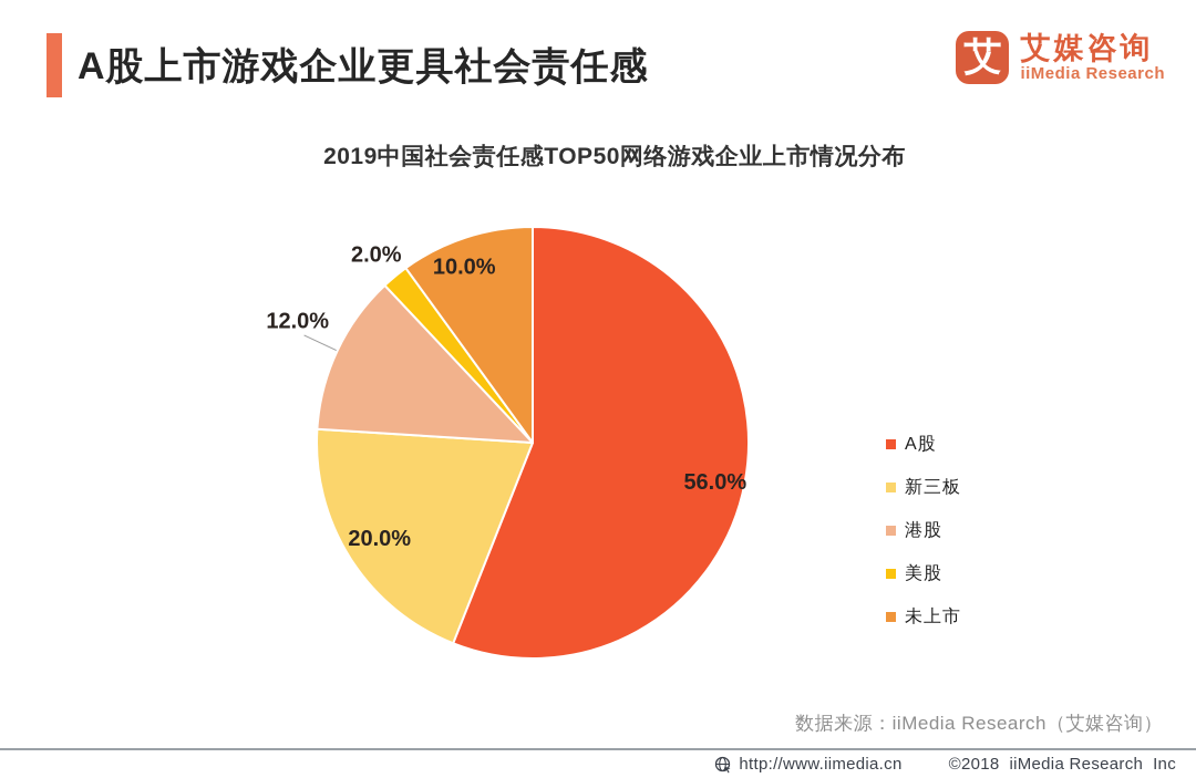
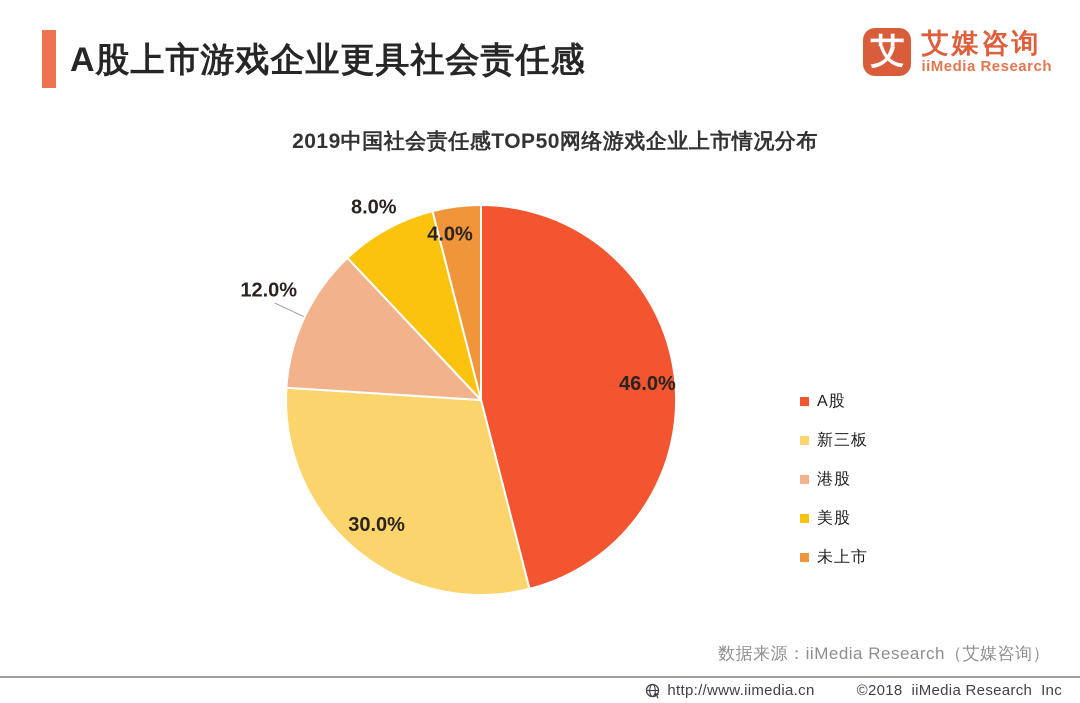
A股: 56.0% -> 46.0%
新三板: 20.0% -> 30.0%
美股: 2.0% -> 8.0%
未上市: 10.0% -> 4.0%
